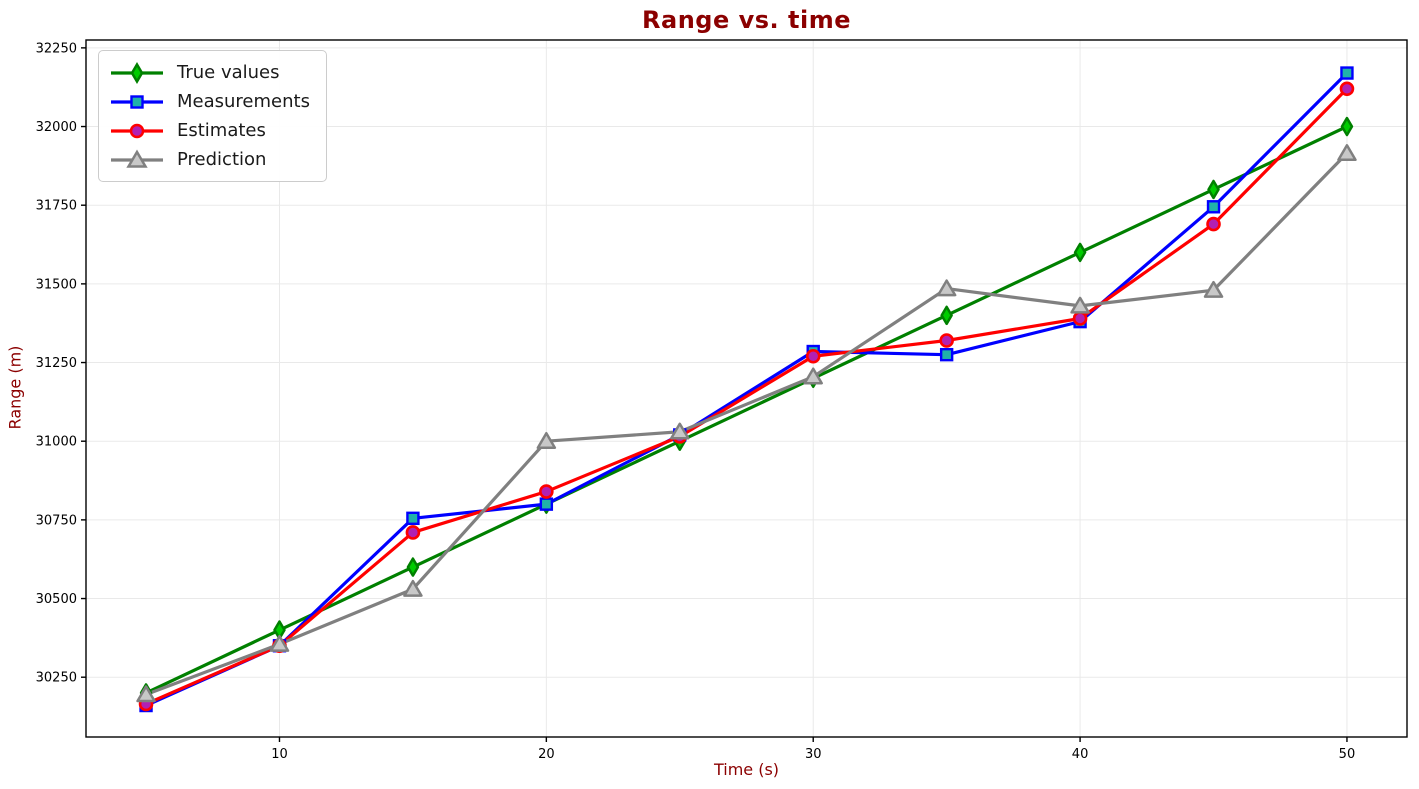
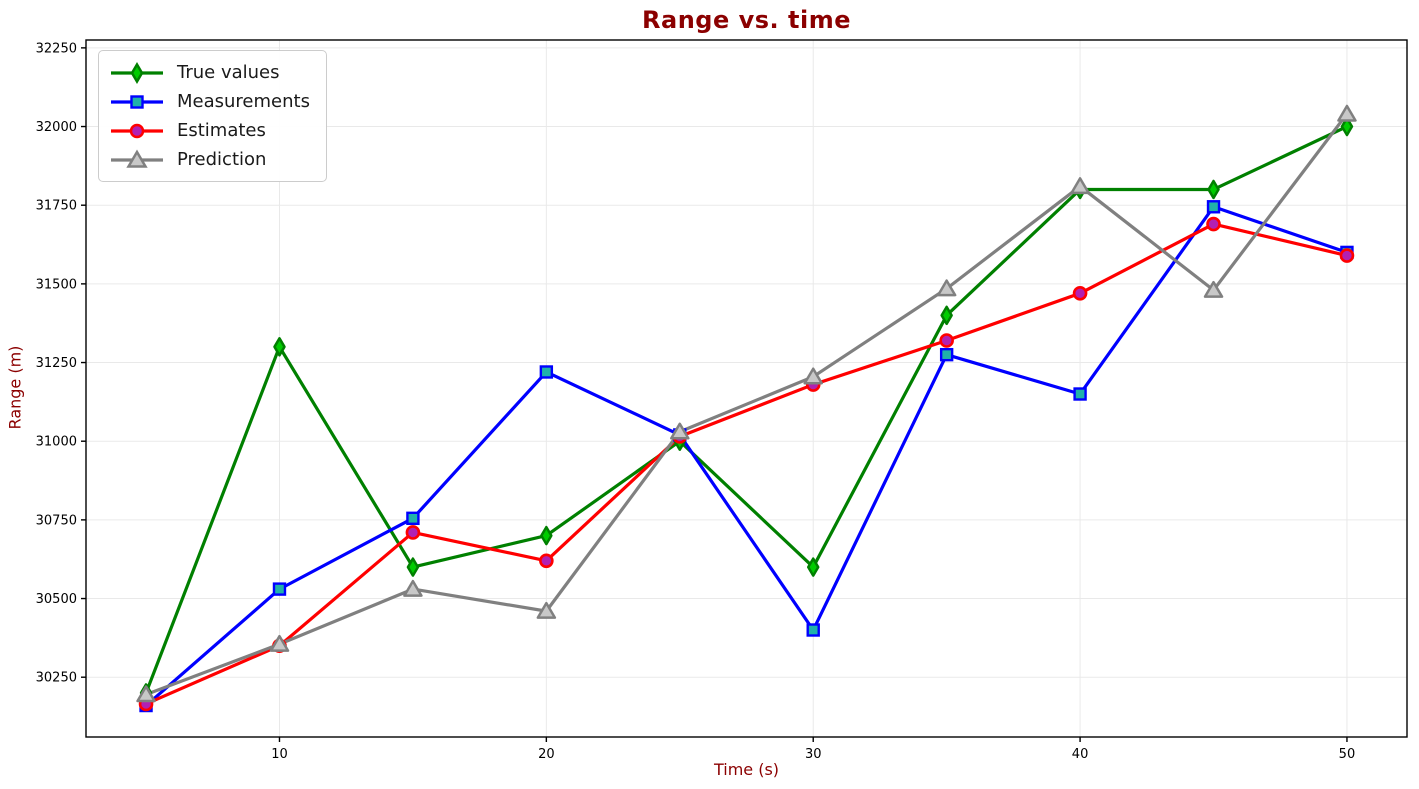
True values/10: 30400 -> 31300
Measurements/10: 30350 -> 30530
True values/20: 30800 -> 30700
Measurements/20: 30800 -> 31220
Estimates/20: 30840 -> 30620
Prediction/20: 31000 -> 30460
True values/30: 31200 -> 30600
Measurements/30: 31280 -> 30400
Estimates/30: 31270 -> 31180
True values/40: 31600 -> 31800
Measurements/40: 31380 -> 31150
Estimates/40: 31390 -> 31470
Prediction/40: 31430 -> 31810
Measurements/50: 32170 -> 31600
Estimates/50: 32120 -> 31590
Prediction/50: 31920 -> 32040
